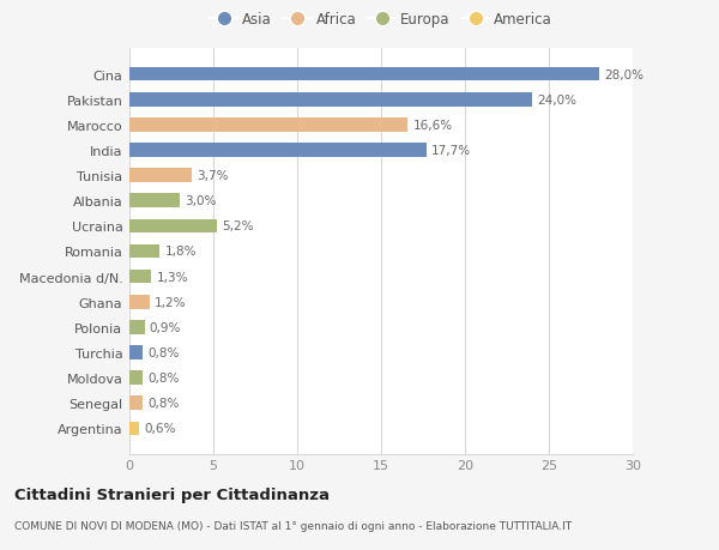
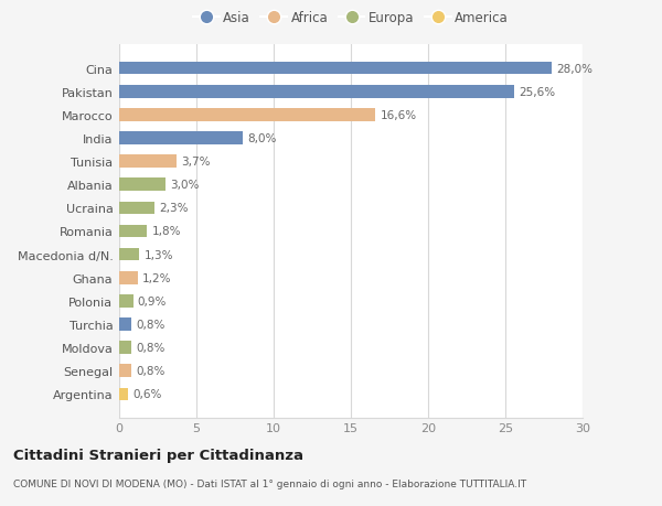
Pakistan: 24,0% -> 25,6%
India: 17,7% -> 8,0%
Ucraina: 5,2% -> 2,3%
